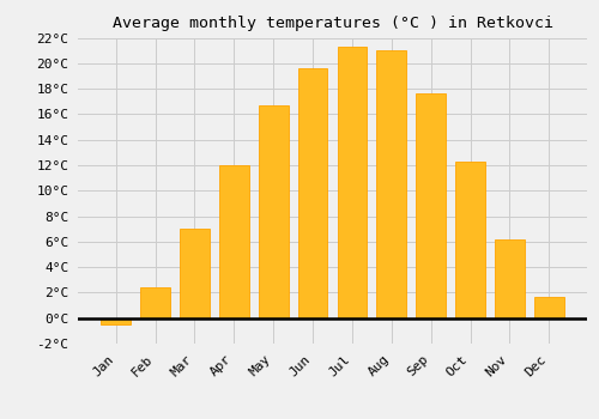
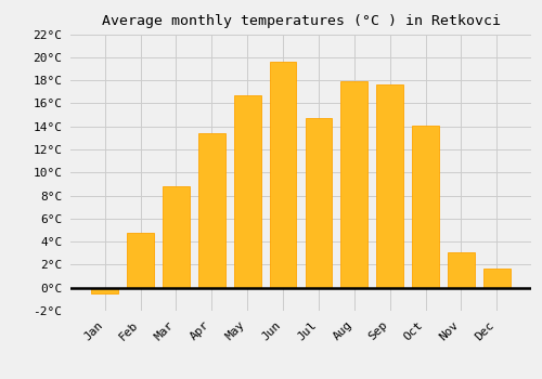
Feb: 2.4°C -> 4.8°C
Mar: 7.0°C -> 8.8°C
Apr: 12.0°C -> 13.4°C
Jul: 21.3°C -> 14.7°C
Aug: 21.0°C -> 17.9°C
Oct: 12.3°C -> 14.1°C
Nov: 6.2°C -> 3.1°C
